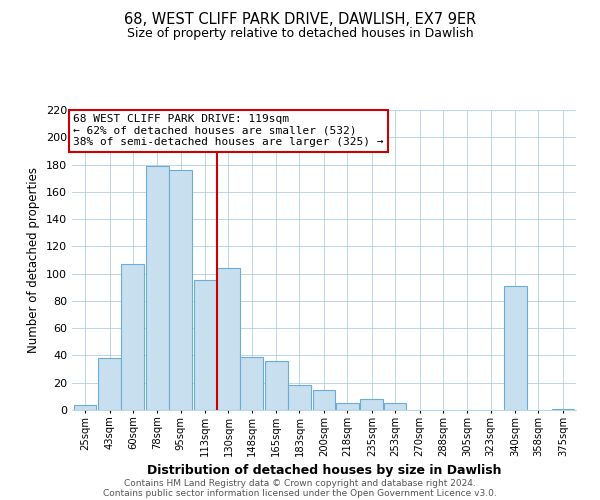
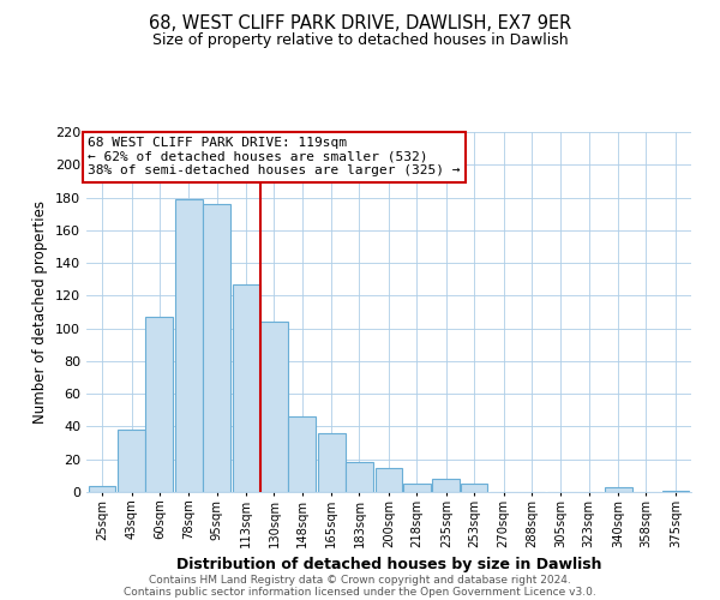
113sqm: 95 -> 127
148sqm: 39 -> 46
340sqm: 91 -> 3
